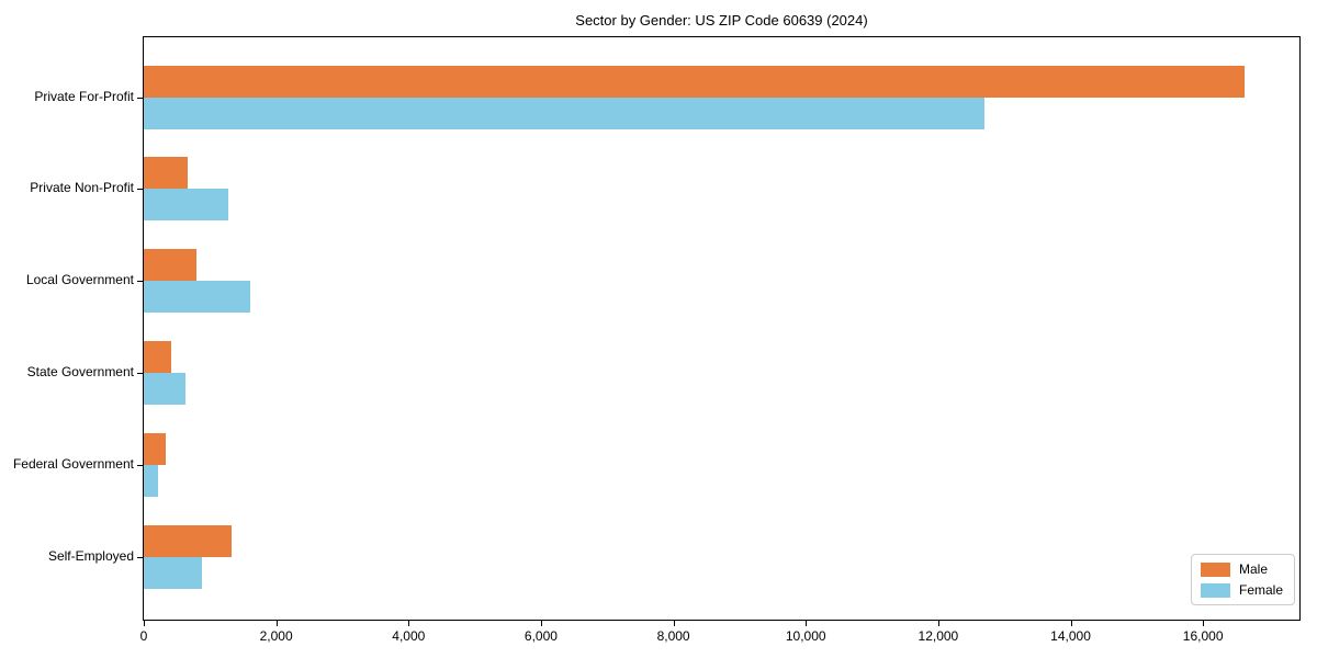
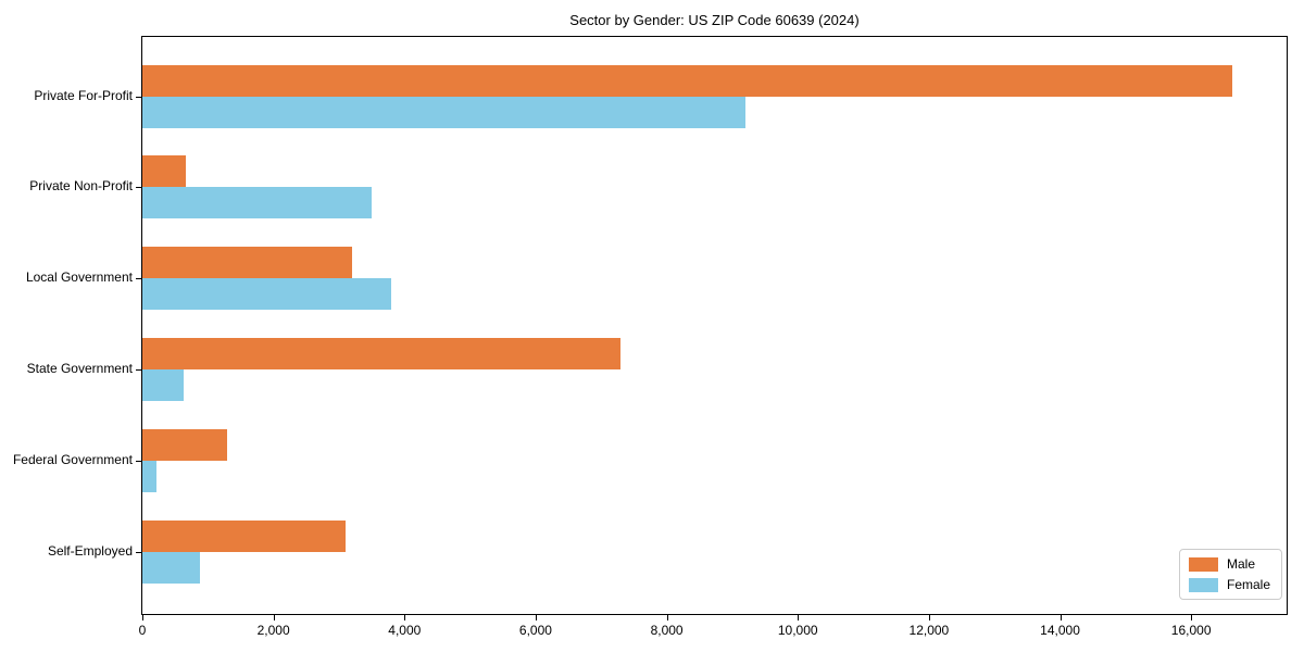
Female/Private For-Profit: 12700 -> 9200
Female/Private Non-Profit: 1300 -> 3500
Male/Local Government: 800 -> 3200
Female/Local Government: 1600 -> 3800
Male/State Government: 400 -> 7300
Male/Federal Government: 300 -> 1300
Male/Self-Employed: 1300 -> 3100
